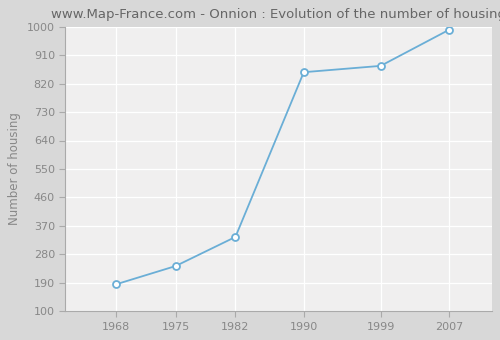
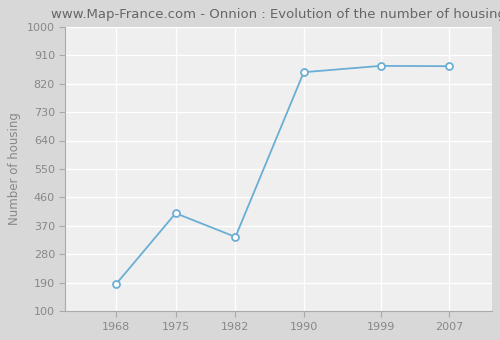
1975: 243 -> 410
2007: 990 -> 875
